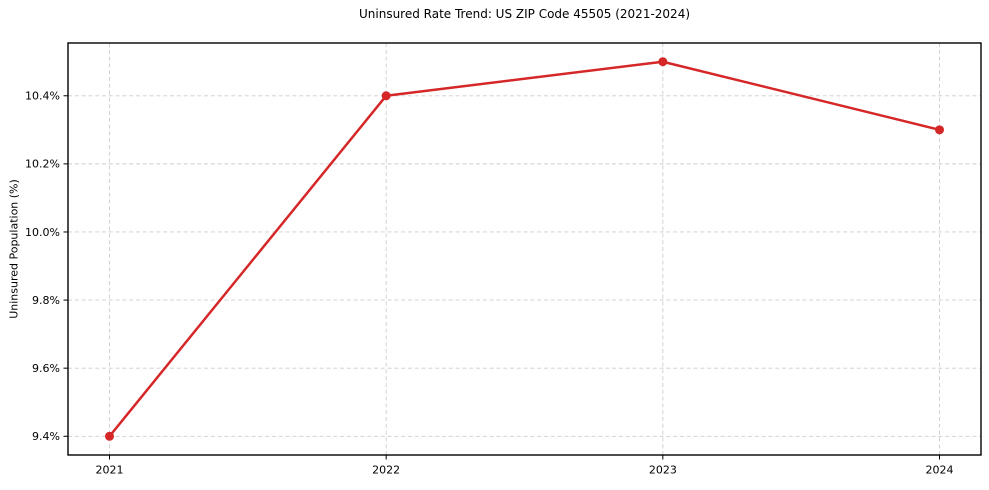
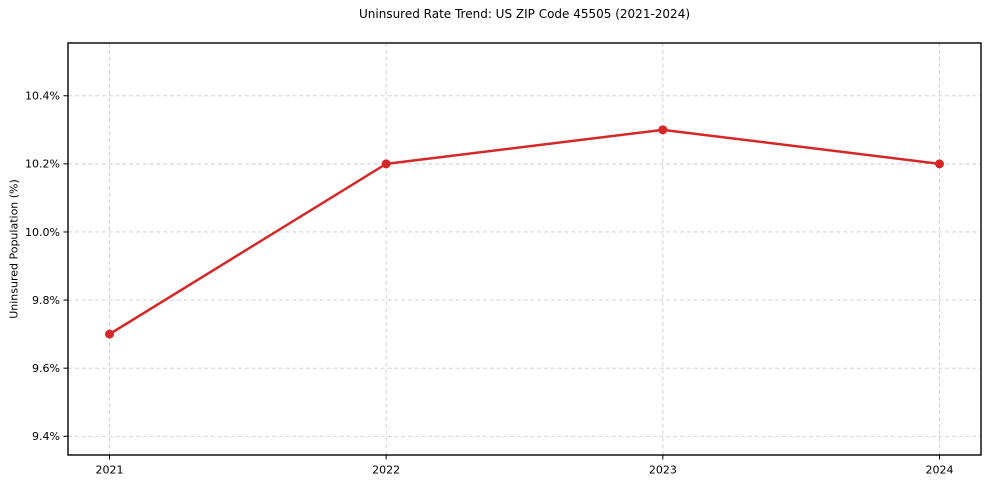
2021: 9.4% -> 9.7%
2022: 10.4% -> 10.2%
2023: 10.5% -> 10.3%
2024: 10.3% -> 10.2%
